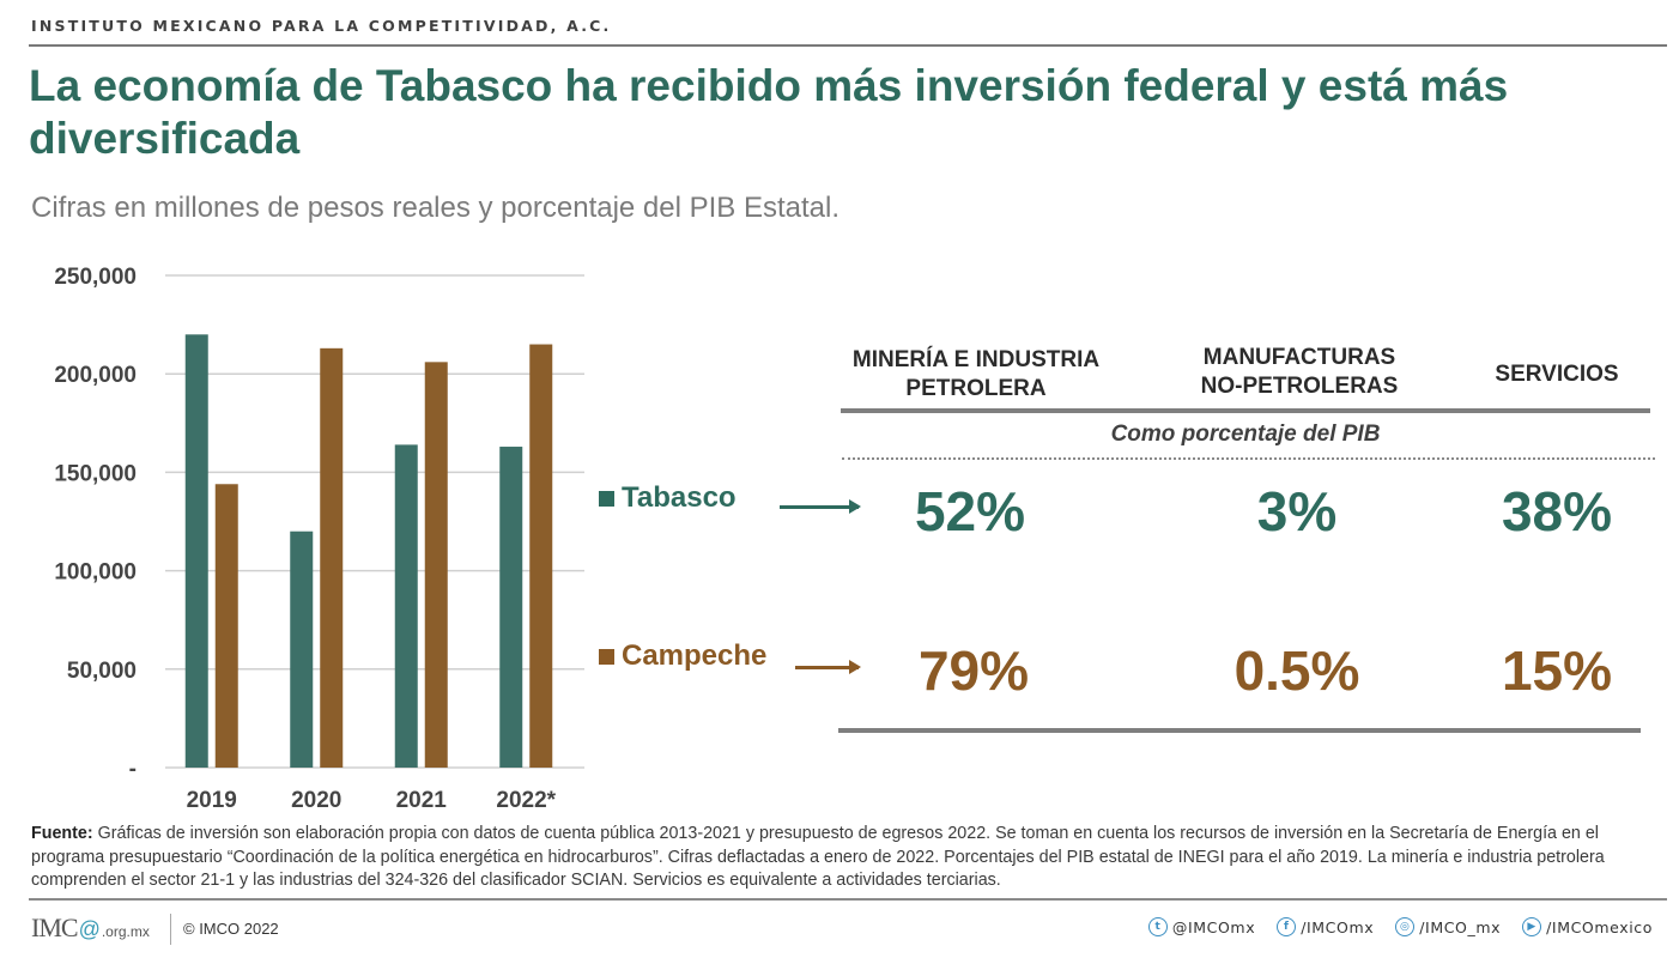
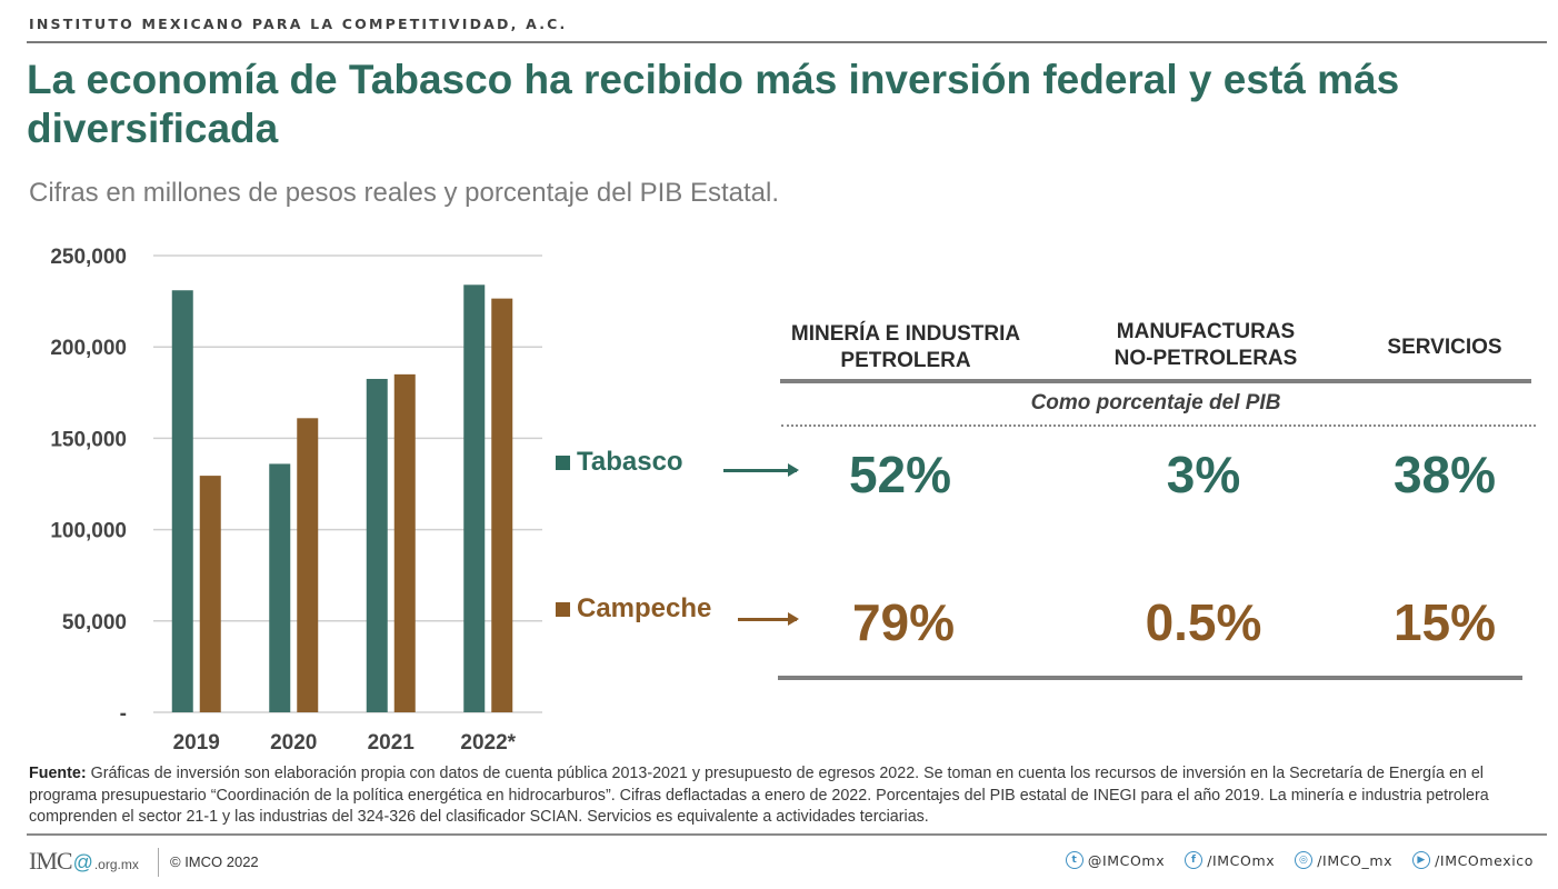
Tabasco/2019: 220000 -> 231000
Campeche/2019: 144000 -> 130000
Tabasco/2020: 120000 -> 136000
Campeche/2020: 213000 -> 161000
Tabasco/2021: 164000 -> 182000
Campeche/2021: 206000 -> 185000
Tabasco/2022*: 163000 -> 234000
Campeche/2022*: 215000 -> 226000
